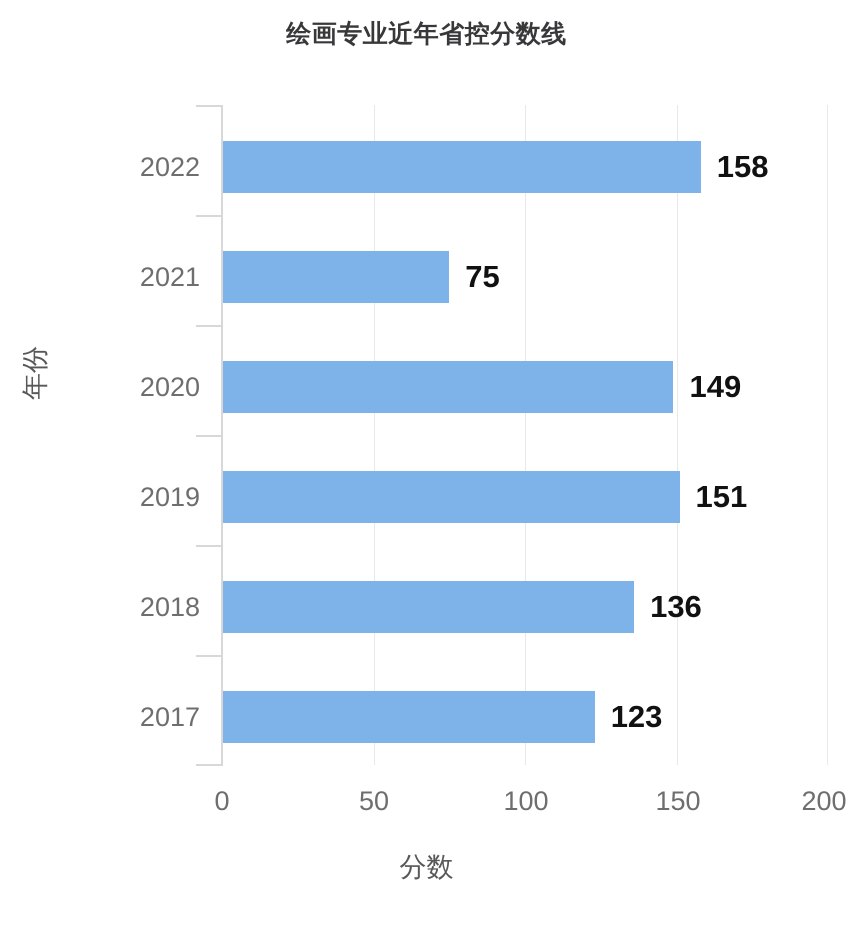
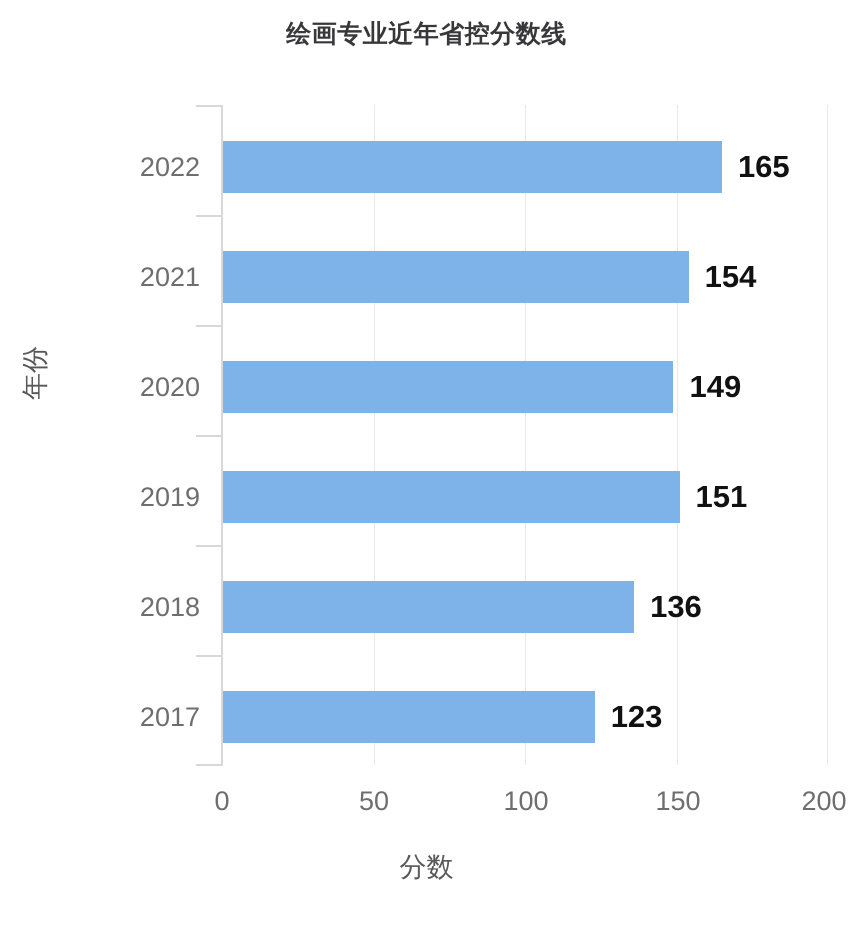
2022: 158 -> 165
2021: 75 -> 154
